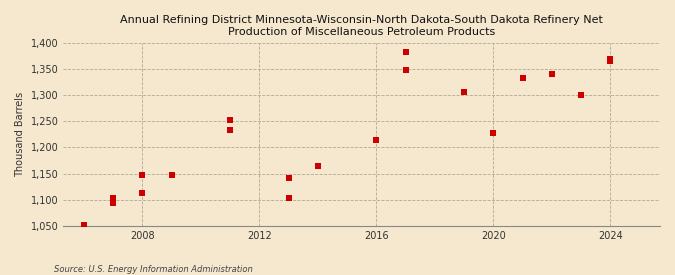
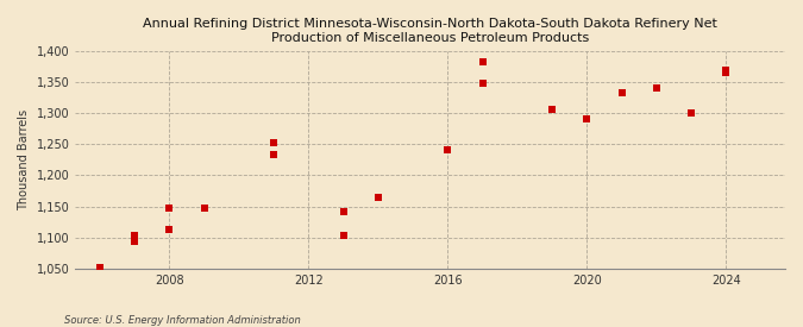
2016: 1,214 -> 1,242
2020: 1,228 -> 1,291
